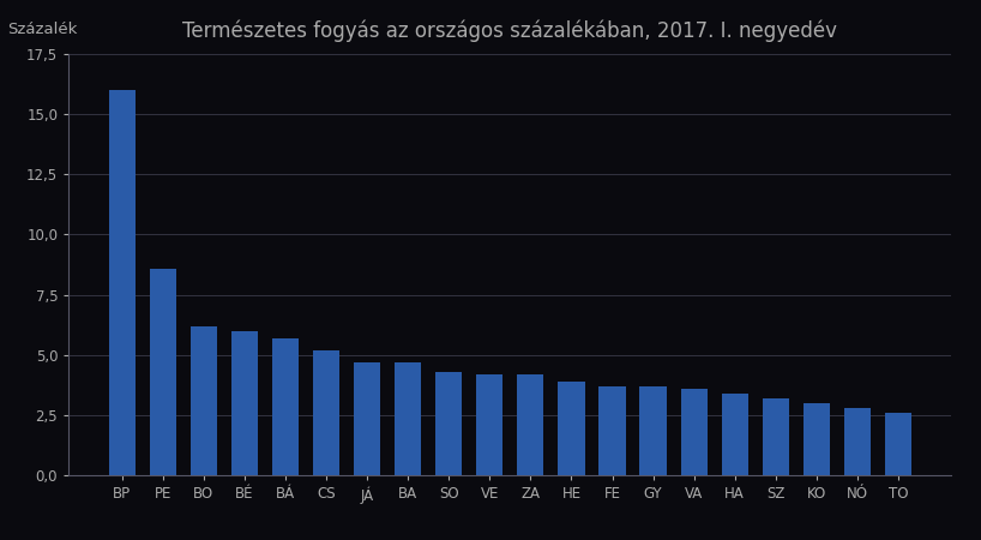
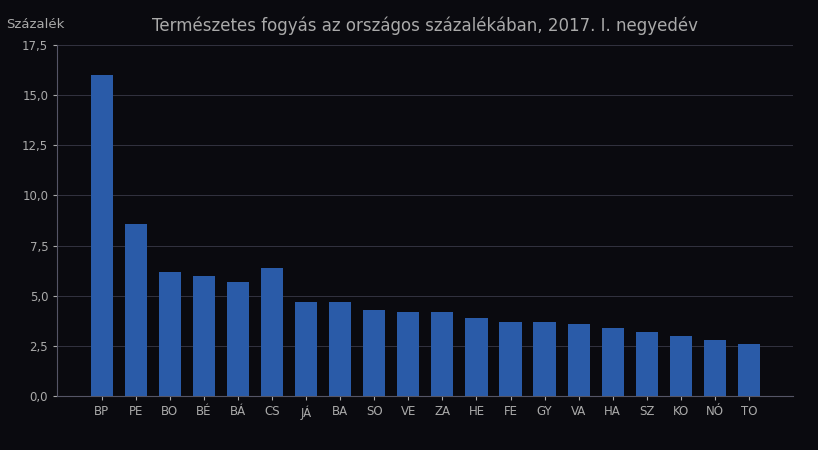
CS: 5,2 -> 6,4
